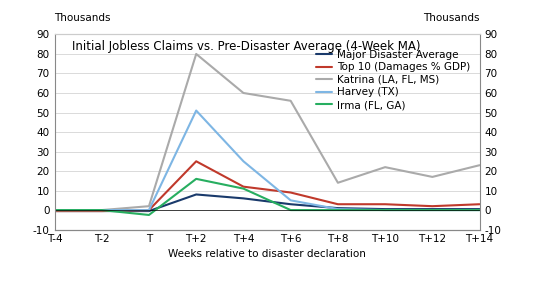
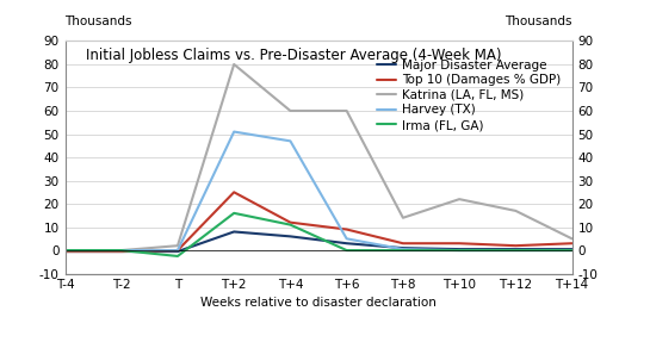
Harvey (TX)/T+4: 25 -> 47
Katrina (LA, FL, MS)/T+6: 56 -> 60
Katrina (LA, FL, MS)/T+14: 23 -> 5
